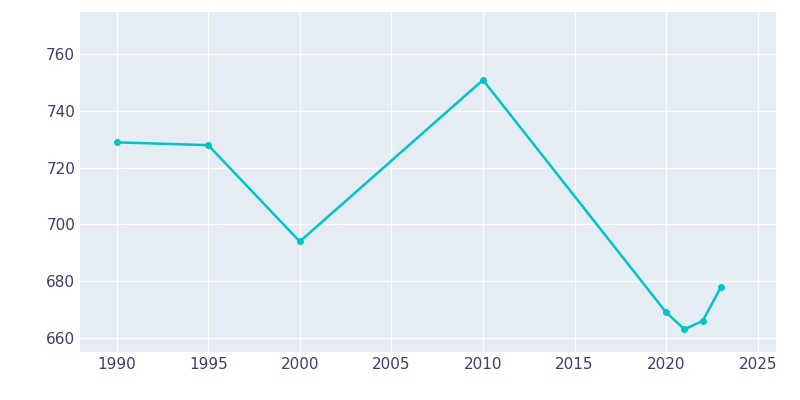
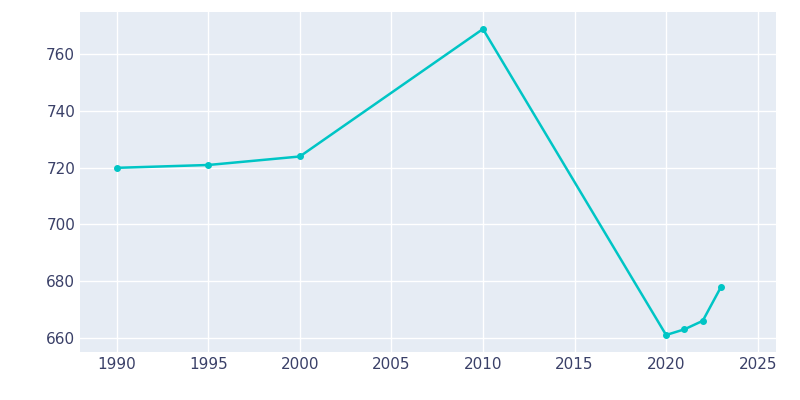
1990: 729 -> 720
1995: 728 -> 721
2000: 694 -> 724
2010: 751 -> 769
2020: 669 -> 661
